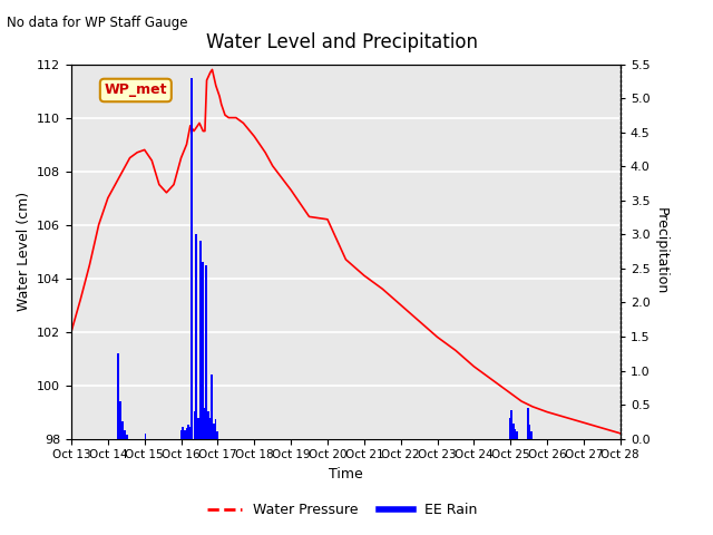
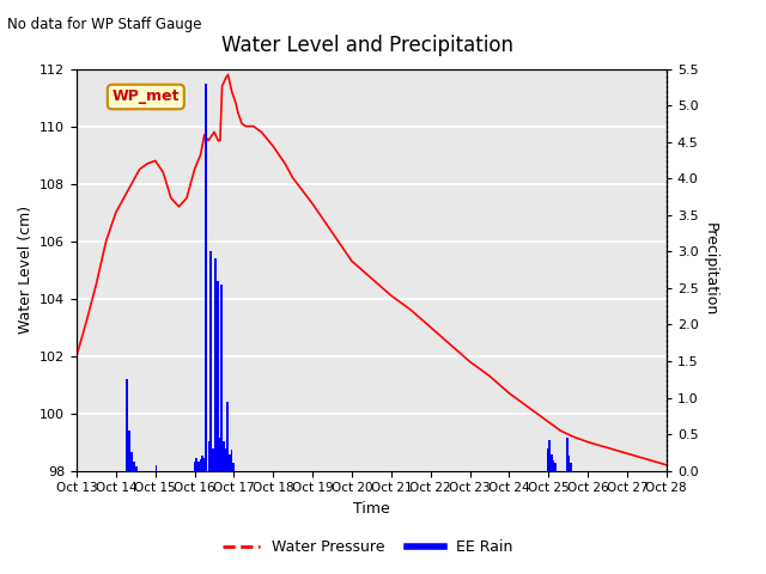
Water Pressure/Oct 20: 106.2 -> 105.3
